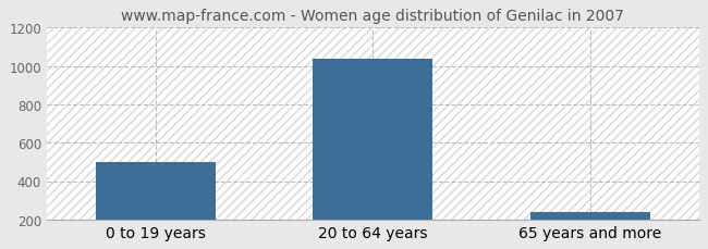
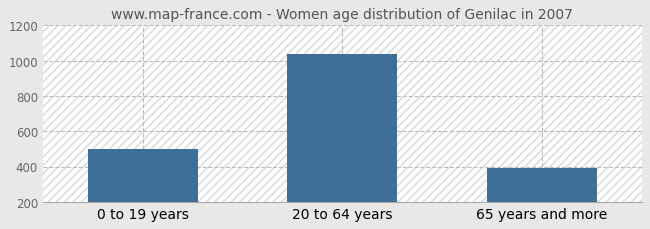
65 years and more: 240 -> 390
